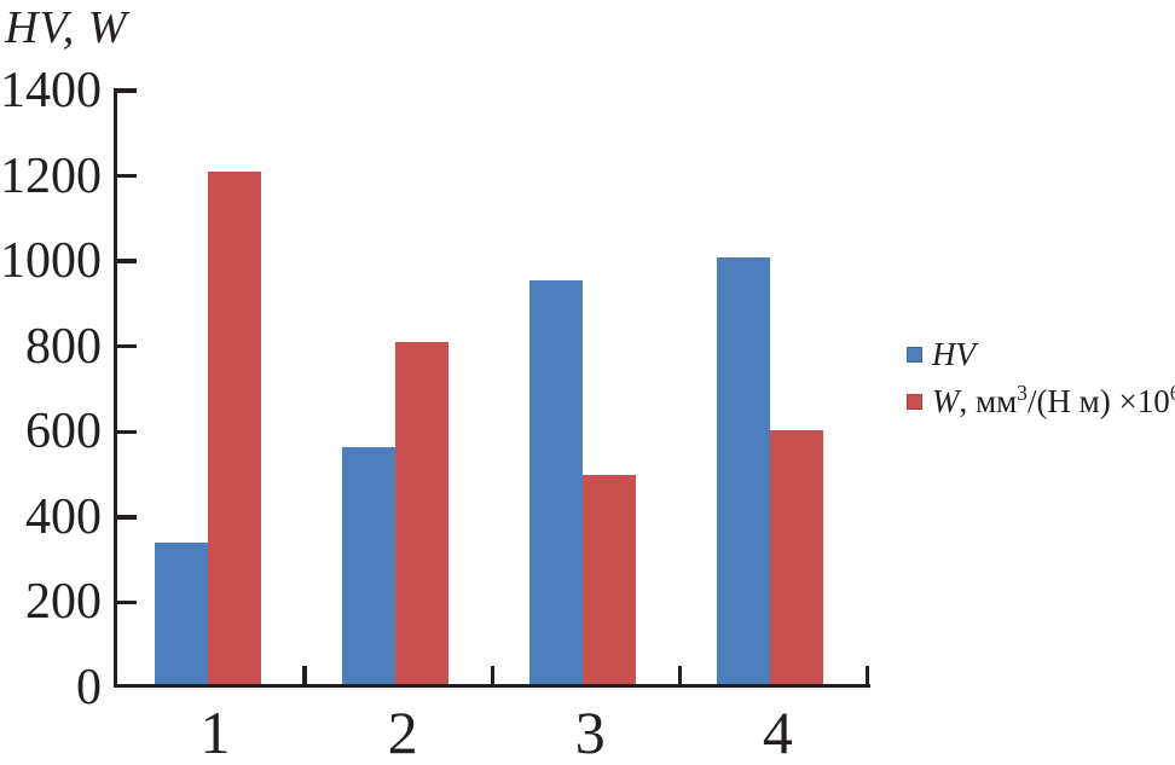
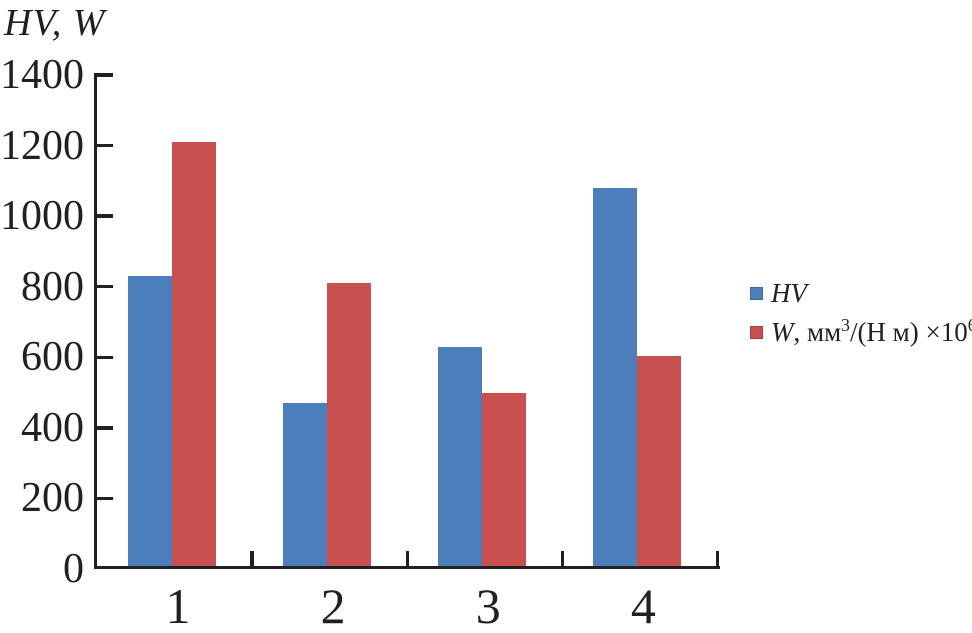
HV/1: 340 -> 830
HV/2: 560 -> 470
HV/3: 960 -> 630
HV/4: 1010 -> 1080
